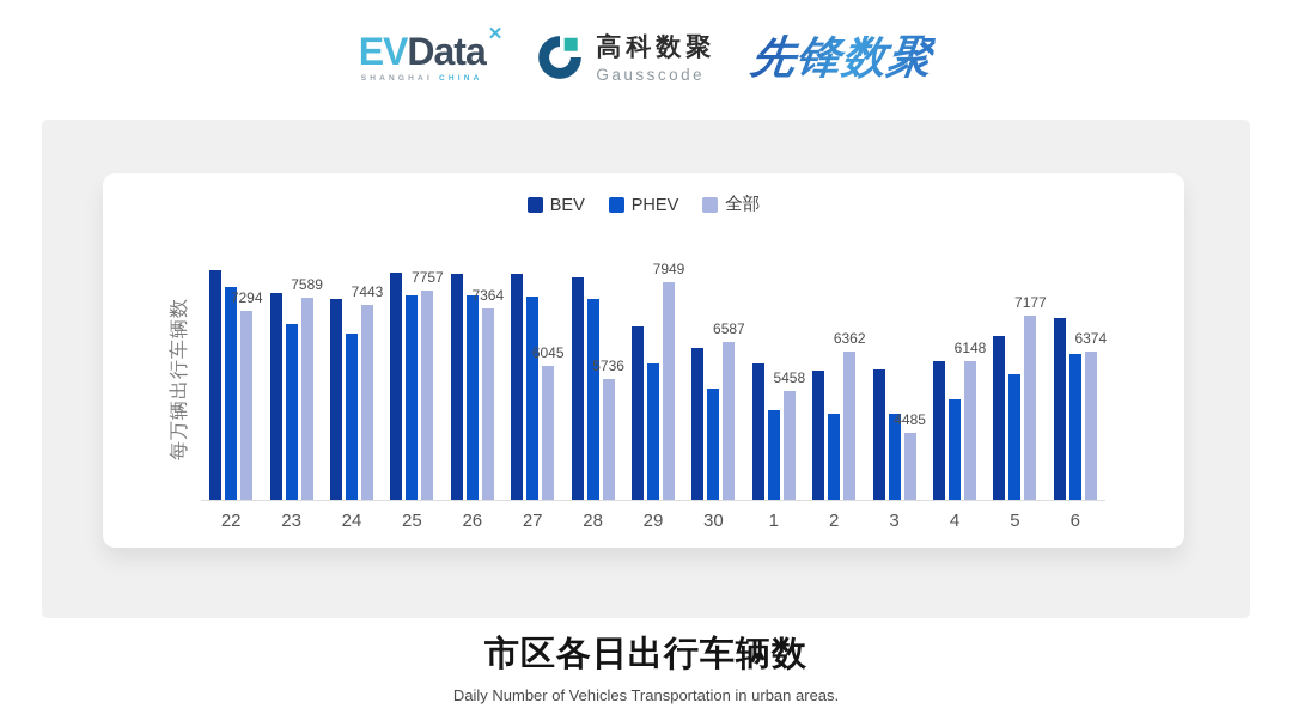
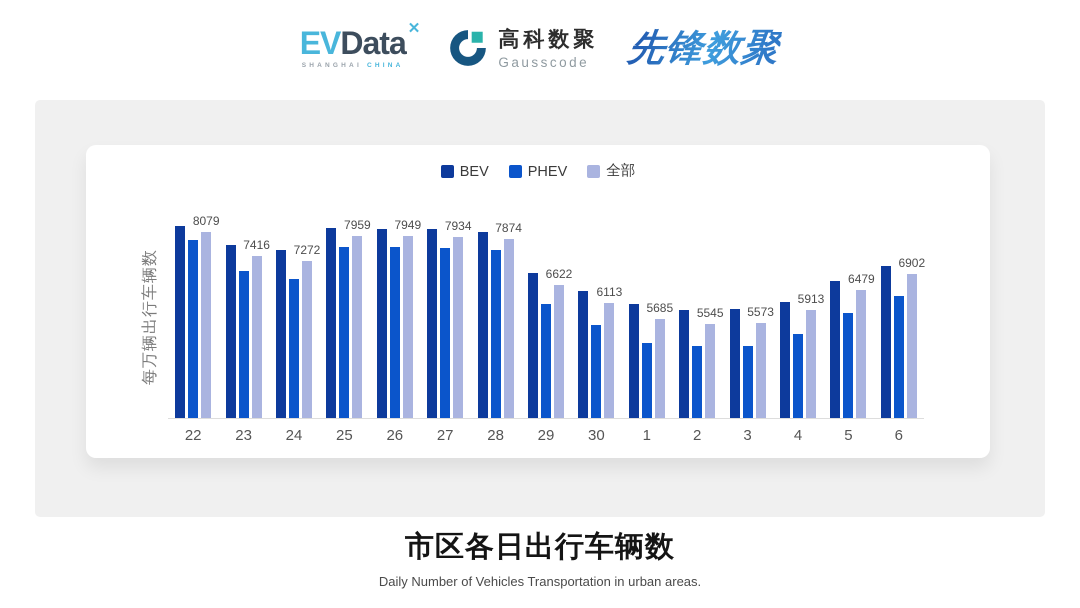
全部/22: 7294 -> 8079
全部/23: 7589 -> 7416
全部/24: 7443 -> 7272
全部/25: 7757 -> 7959
全部/26: 7364 -> 7949
全部/27: 6045 -> 7934
全部/28: 5736 -> 7874
全部/29: 7949 -> 6622
全部/30: 6587 -> 6113
全部/1: 5458 -> 5685
全部/2: 6362 -> 5545
全部/3: 4485 -> 5573
全部/4: 6148 -> 5913
全部/5: 7177 -> 6479
全部/6: 6374 -> 6902
